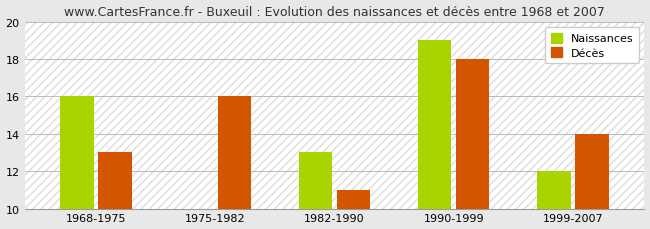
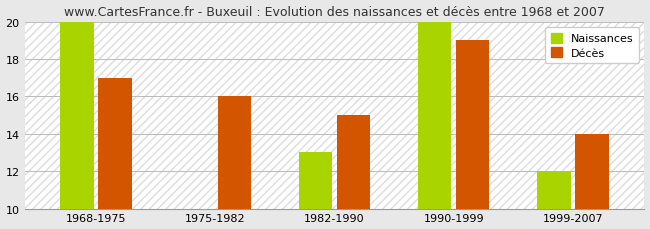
Naissances/1968-1975: 16 -> 20
Décès/1968-1975: 13 -> 17
Décès/1982-1990: 11 -> 15
Naissances/1990-1999: 19 -> 20
Décès/1990-1999: 18 -> 19
